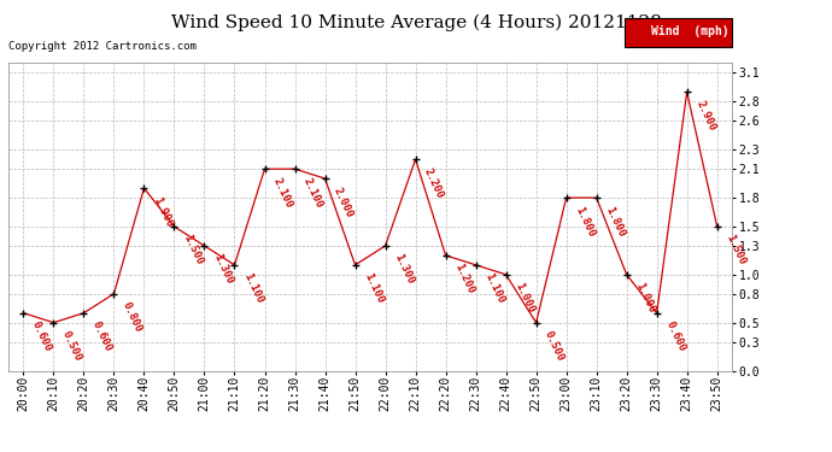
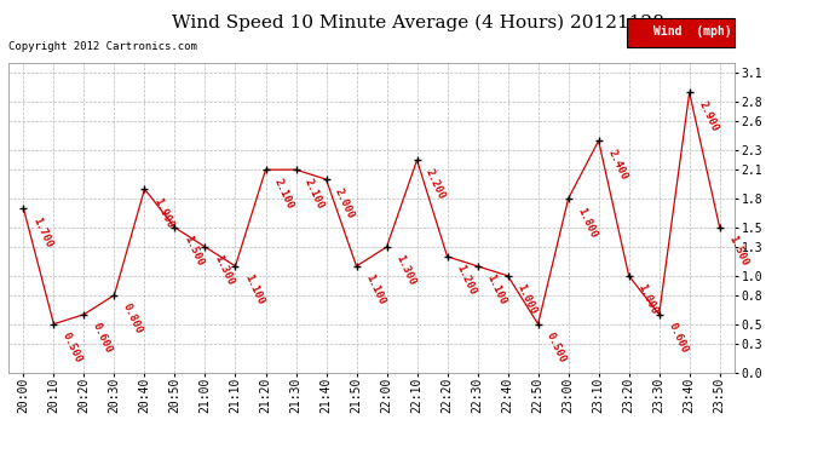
20:00: 0.600 -> 1.700
23:10: 1.800 -> 2.400
